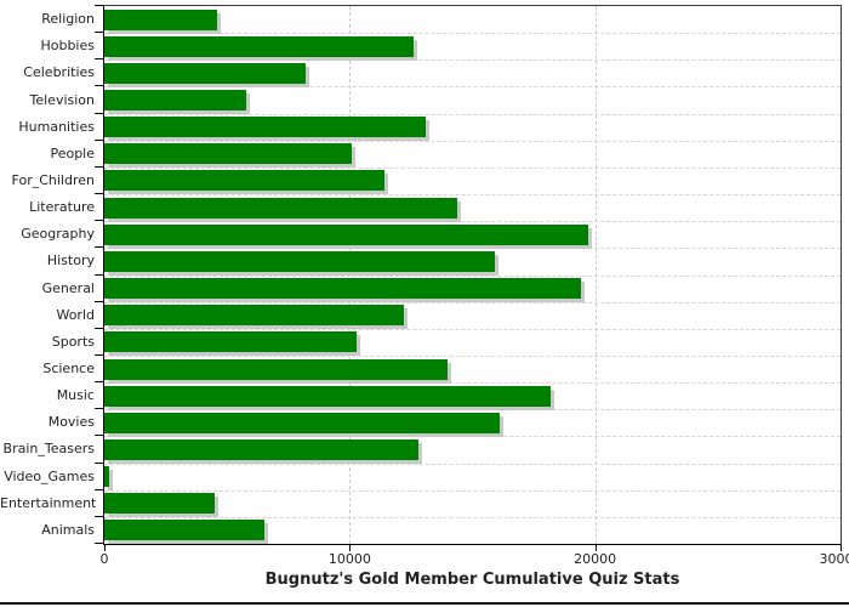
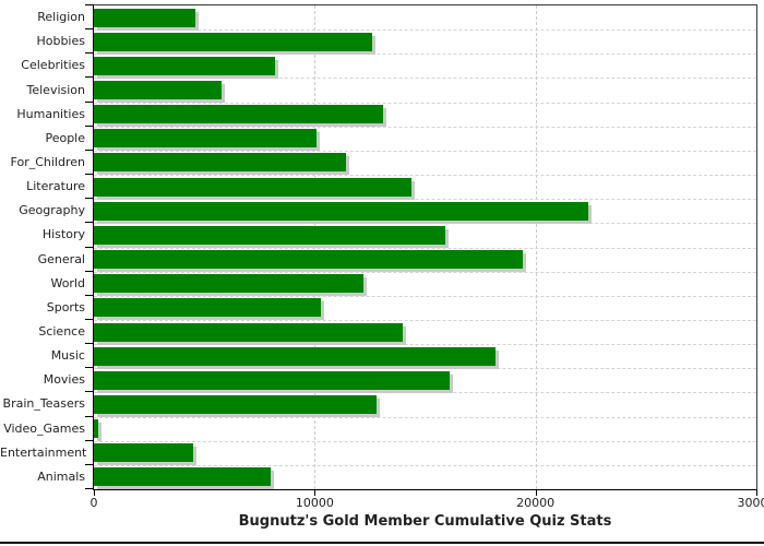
Geography: 19700 -> 22400
Animals: 6500 -> 8000
